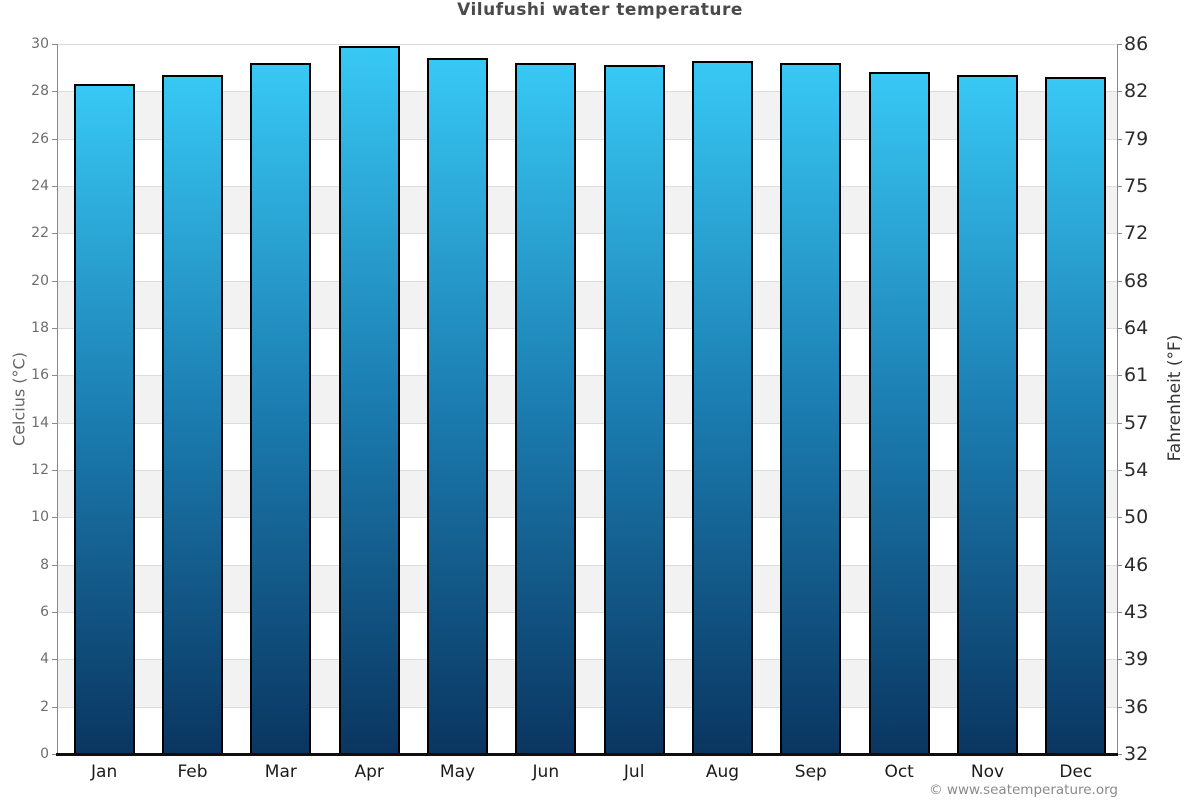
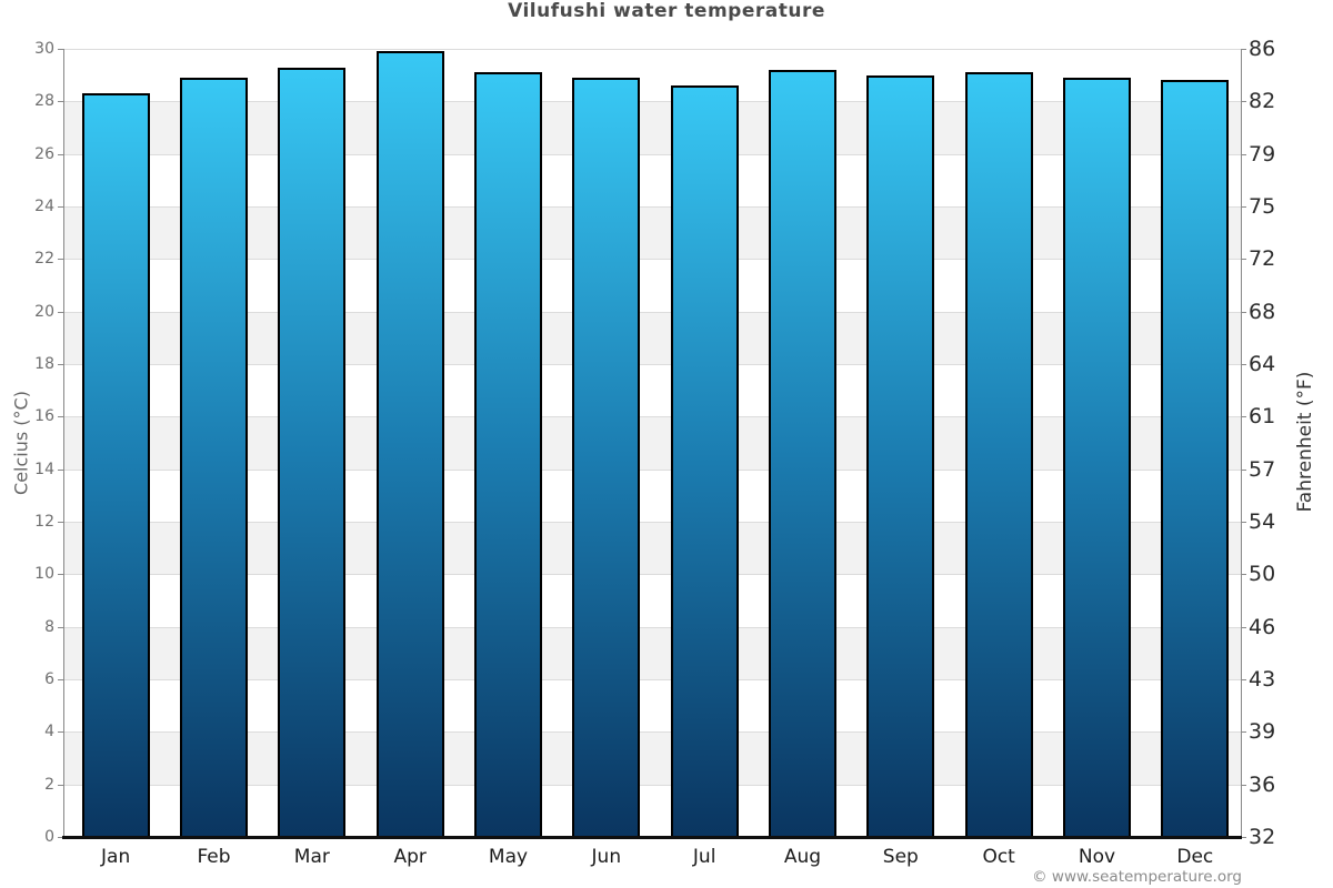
Feb: 28.7 -> 28.9
Mar: 29.2 -> 29.3
May: 29.4 -> 29.1
Jun: 29.2 -> 28.9
Jul: 29.1 -> 28.6
Aug: 29.3 -> 29.2
Sep: 29.2 -> 29.0
Oct: 28.8 -> 29.1
Nov: 28.7 -> 28.9
Dec: 28.6 -> 28.8
